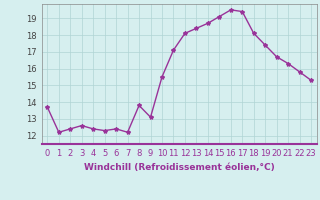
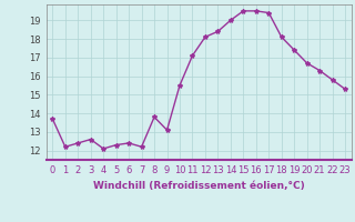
4: 12.4 -> 12.1
14: 18.7 -> 19.0
15: 19.1 -> 19.5
